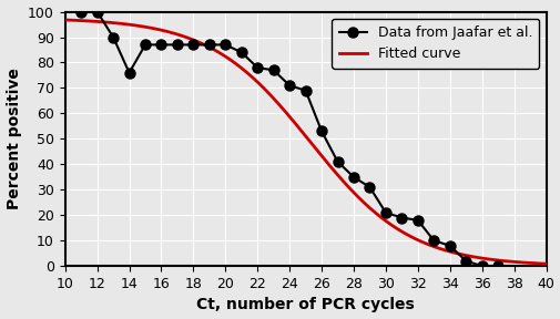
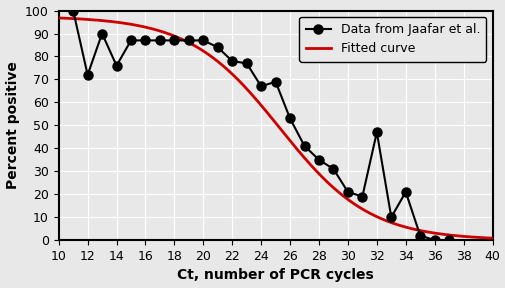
Data from Jaafar et al./12: 100 -> 72
Data from Jaafar et al./24: 71 -> 67
Data from Jaafar et al./32: 18 -> 47
Data from Jaafar et al./34: 8 -> 21
